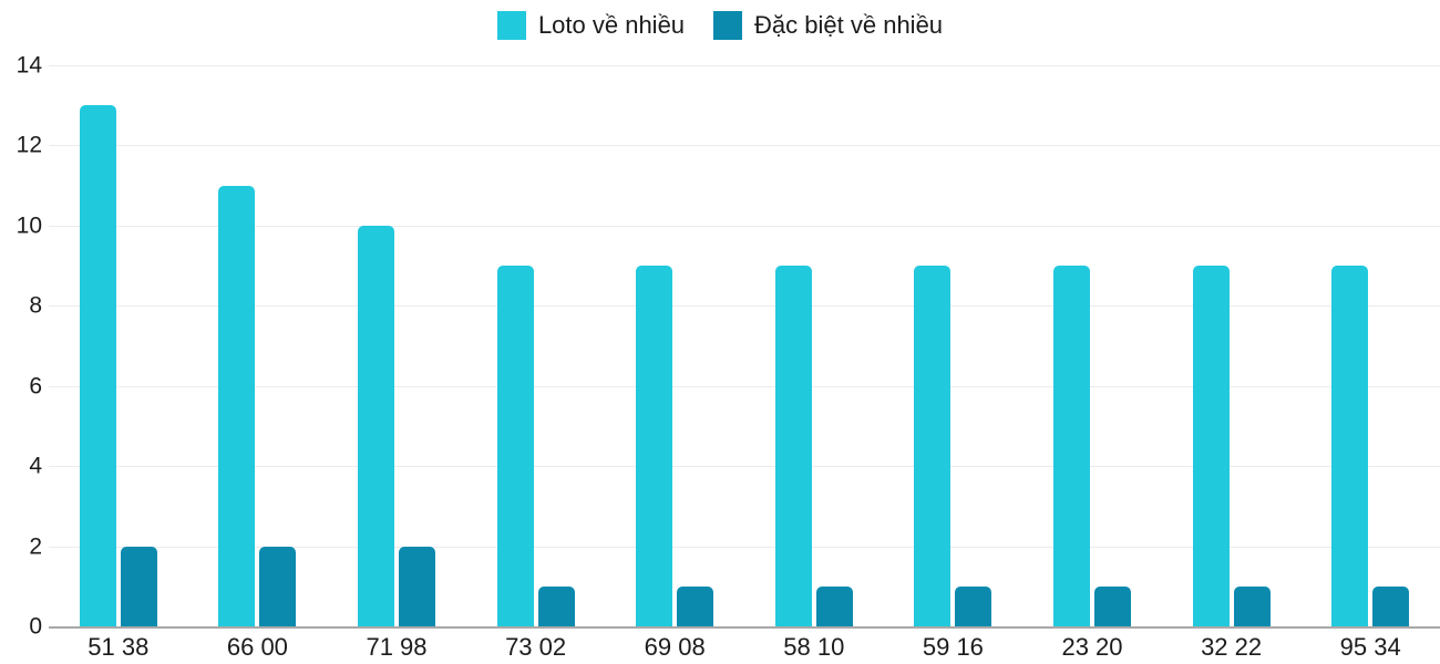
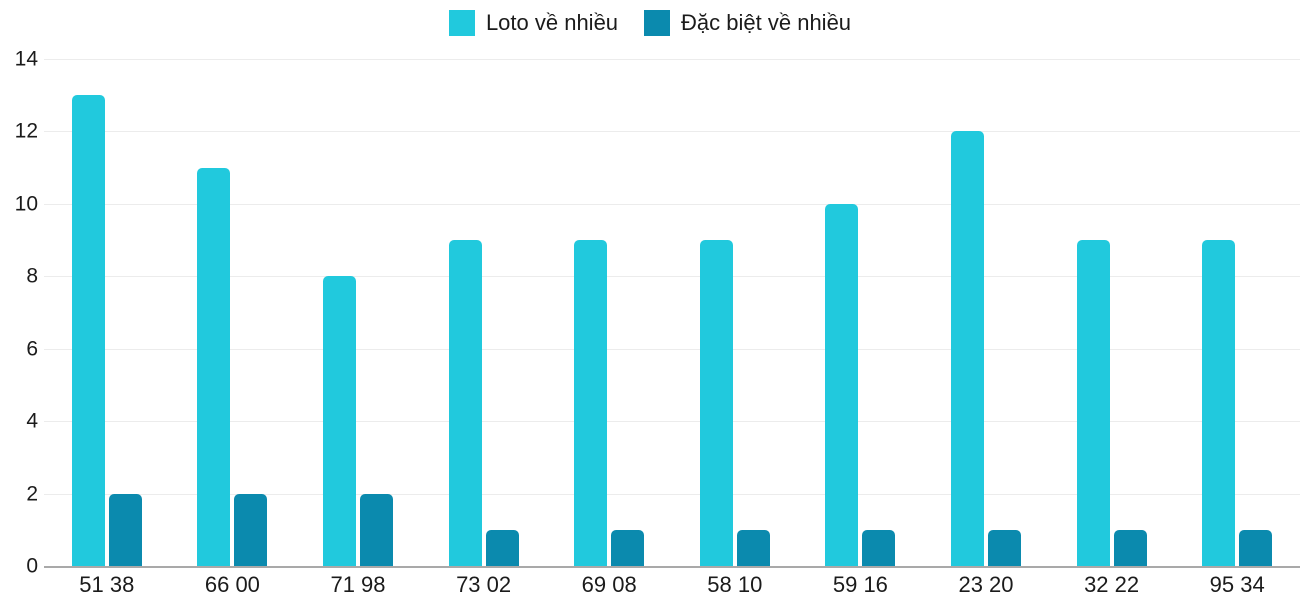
Loto về nhiều/71 98: 10 -> 8
Loto về nhiều/59 16: 9 -> 10
Loto về nhiều/23 20: 9 -> 12
